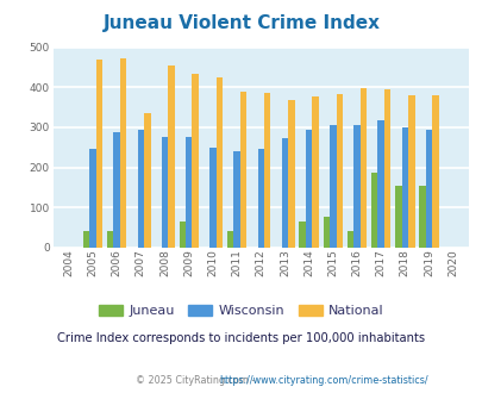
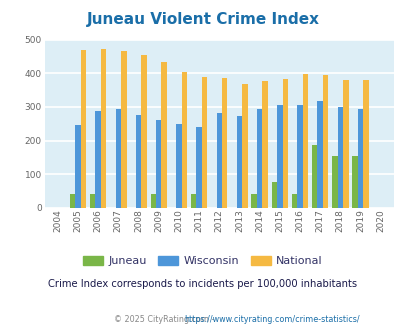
National/2007: 335 -> 467
Juneau/2009: 65 -> 42
Wisconsin/2009: 275 -> 260
National/2010: 425 -> 405
Wisconsin/2012: 245 -> 282
Juneau/2014: 65 -> 40
